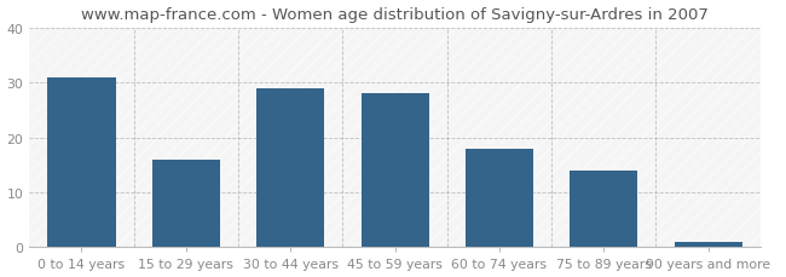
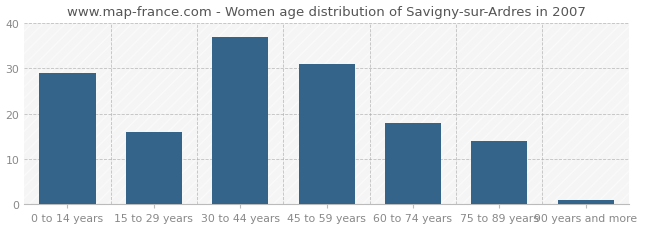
0 to 14 years: 31 -> 29
30 to 44 years: 29 -> 37
45 to 59 years: 28 -> 31
